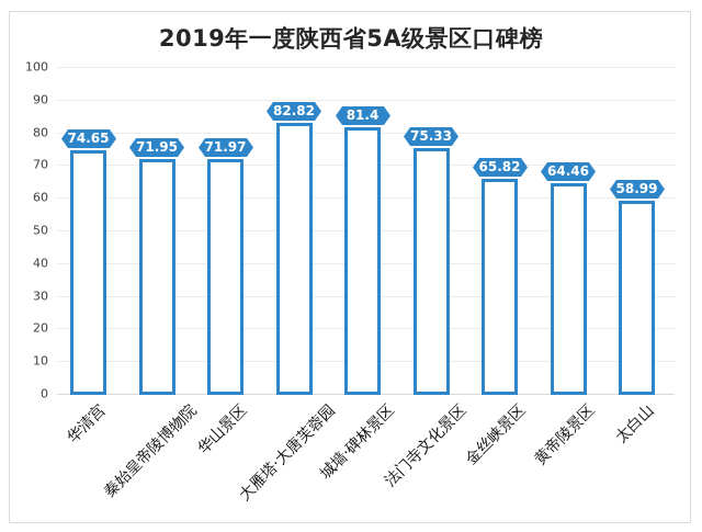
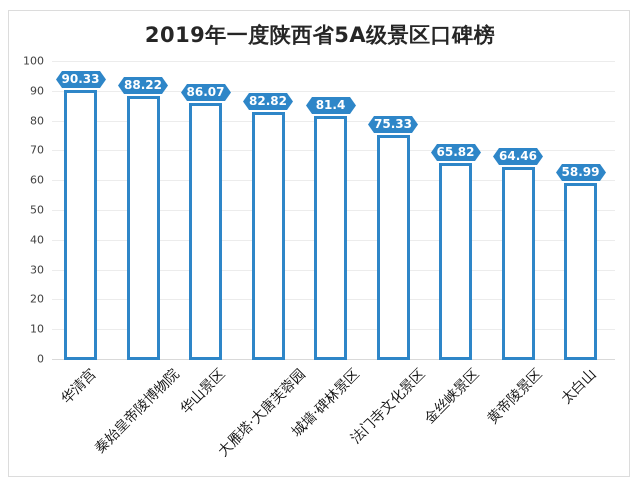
华清宫: 74.65 -> 90.33
秦始皇帝陵博物院: 71.95 -> 88.22
华山景区: 71.97 -> 86.07
